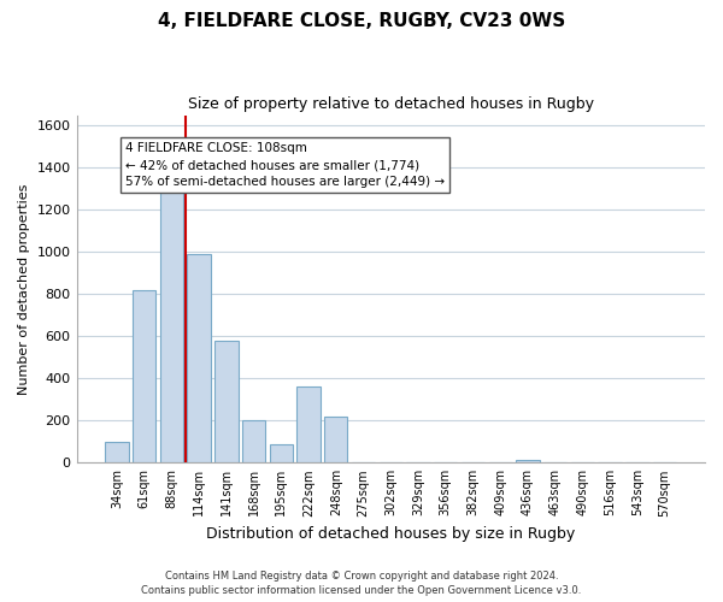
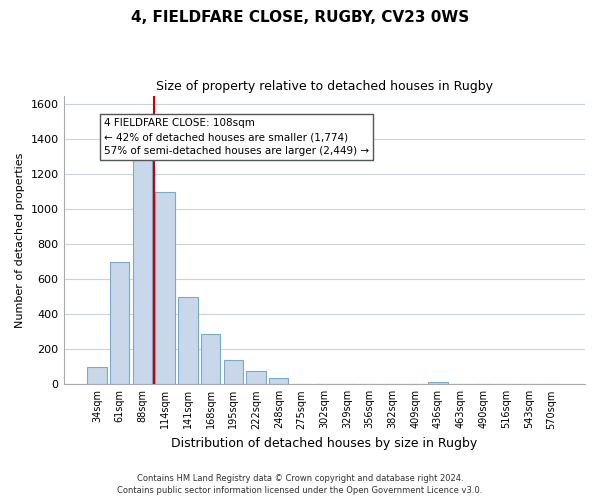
61sqm: 820 -> 700
114sqm: 990 -> 1100
141sqm: 580 -> 500
168sqm: 200 -> 280
195sqm: 90 -> 140
222sqm: 360 -> 80
248sqm: 220 -> 40
